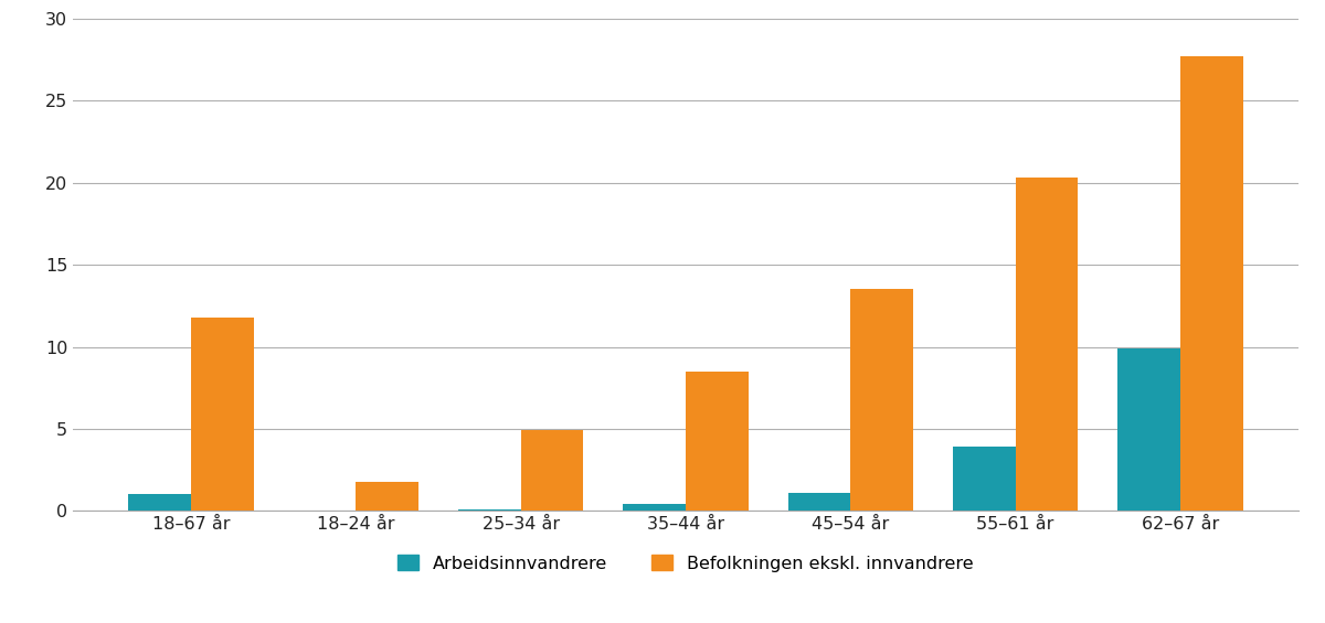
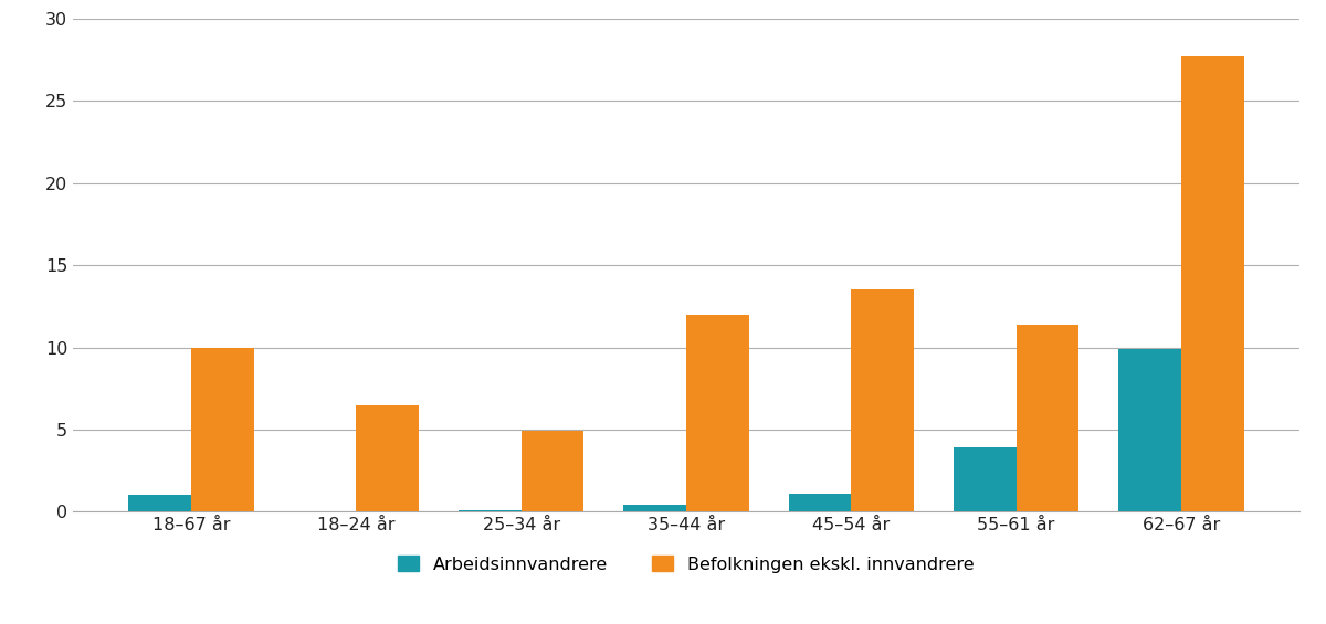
Befolkningen ekskl. innvandrere/18–67 år: 11.8 -> 10.0
Befolkningen ekskl. innvandrere/18–24 år: 1.8 -> 6.5
Befolkningen ekskl. innvandrere/35–44 år: 8.5 -> 12.0
Befolkningen ekskl. innvandrere/55–61 år: 20.3 -> 11.4
